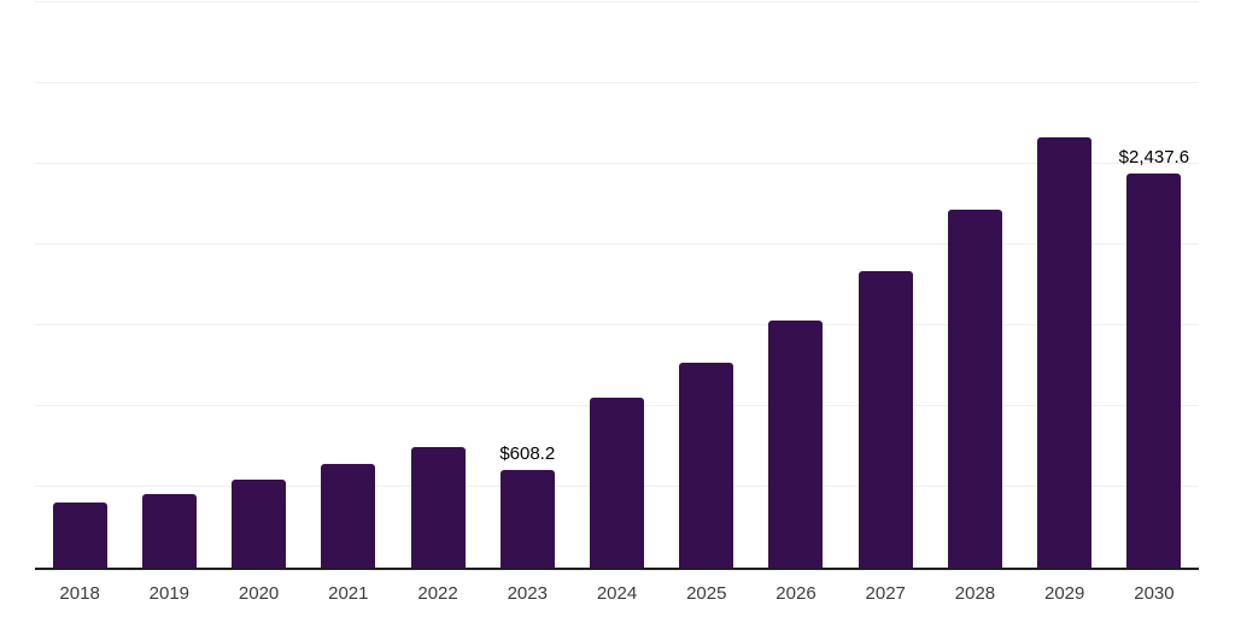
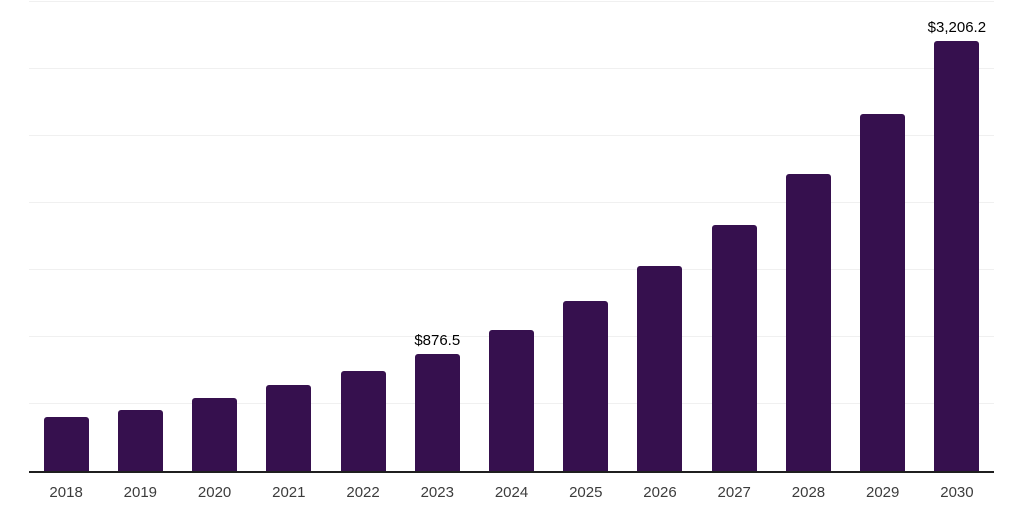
2023: $608.2 -> $876.5
2030: $2,437.6 -> $3,206.2
